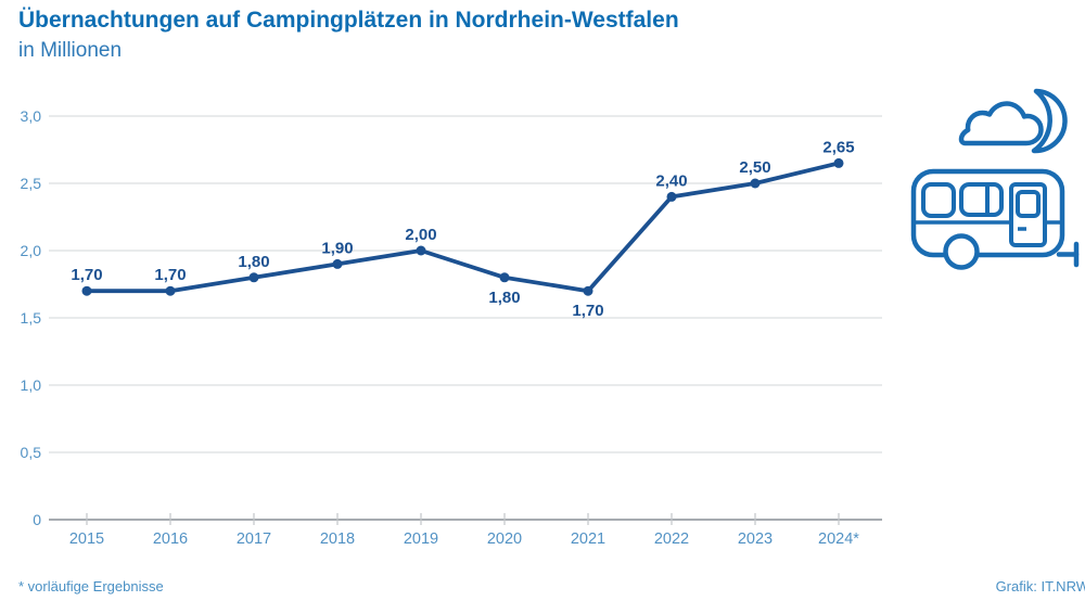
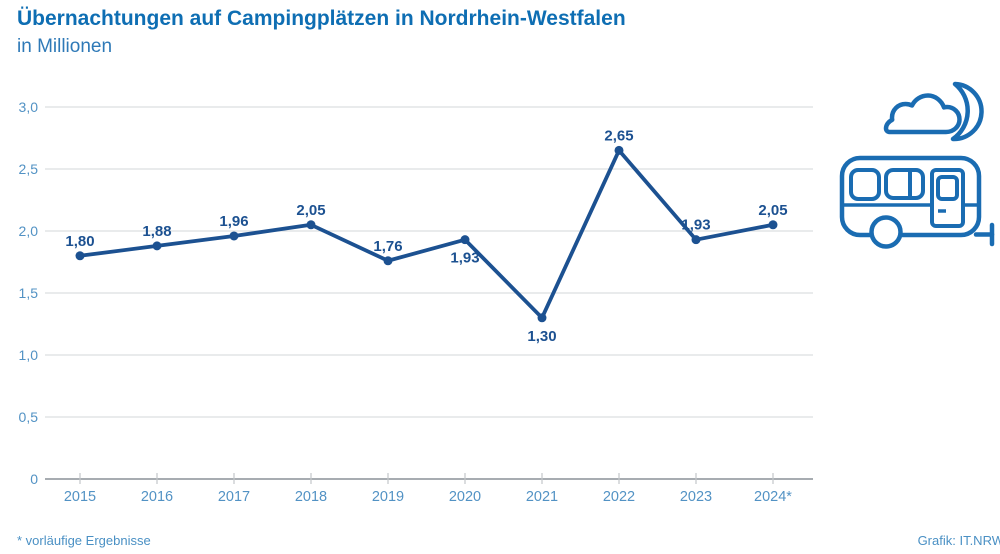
2015: 1,70 -> 1,80
2016: 1,70 -> 1,88
2017: 1,80 -> 1,96
2018: 1,90 -> 2,05
2019: 2,00 -> 1,76
2020: 1,80 -> 1,93
2021: 1,70 -> 1,30
2022: 2,40 -> 2,65
2023: 2,50 -> 1,93
2024*: 2,65 -> 2,05
